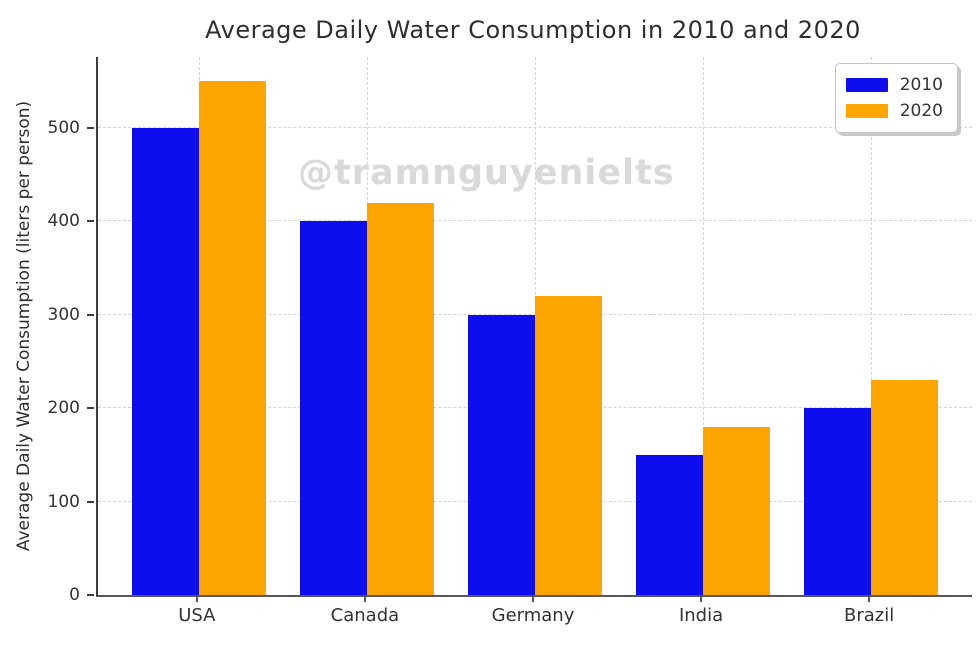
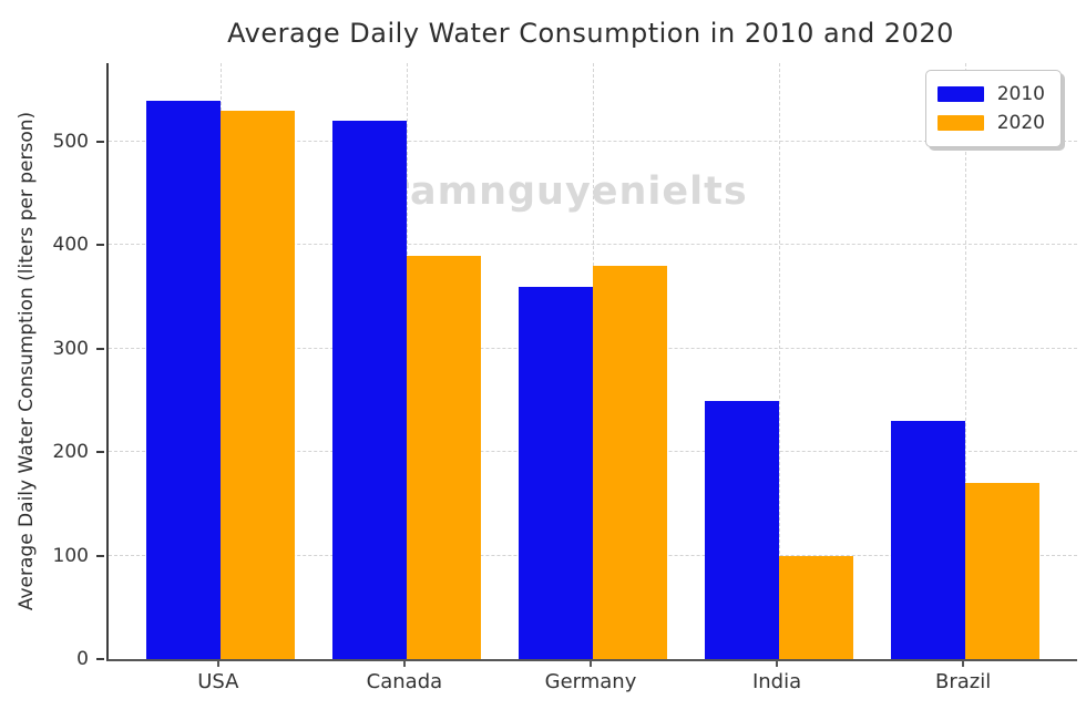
2010/USA: 500 -> 540
2020/USA: 550 -> 530
2010/Canada: 400 -> 520
2020/Canada: 420 -> 390
2010/Germany: 300 -> 360
2020/Germany: 320 -> 380
2010/India: 150 -> 250
2020/India: 180 -> 100
2010/Brazil: 200 -> 230
2020/Brazil: 230 -> 170
